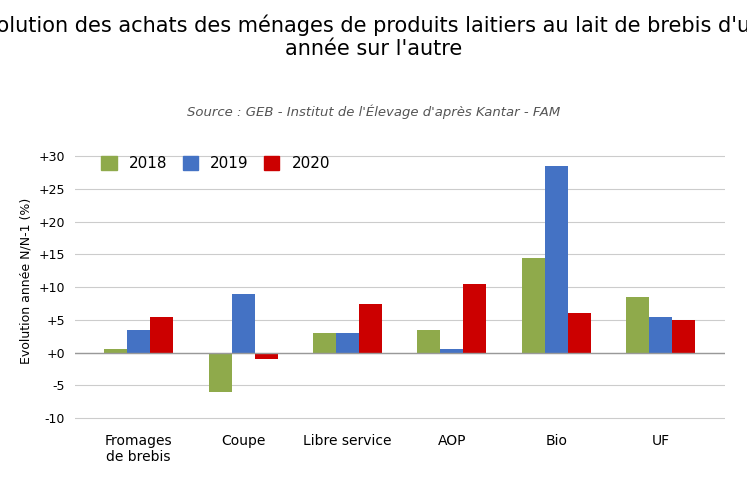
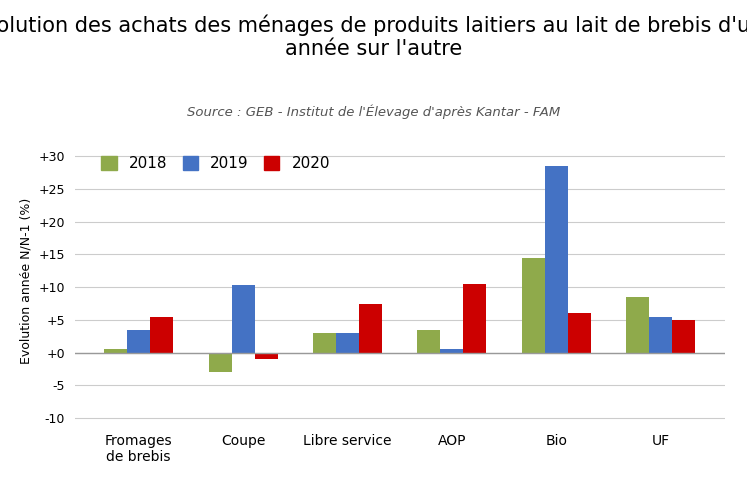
2018/Coupe: -6.0 -> -3.0
2019/Coupe: 9.0 -> 10.4
